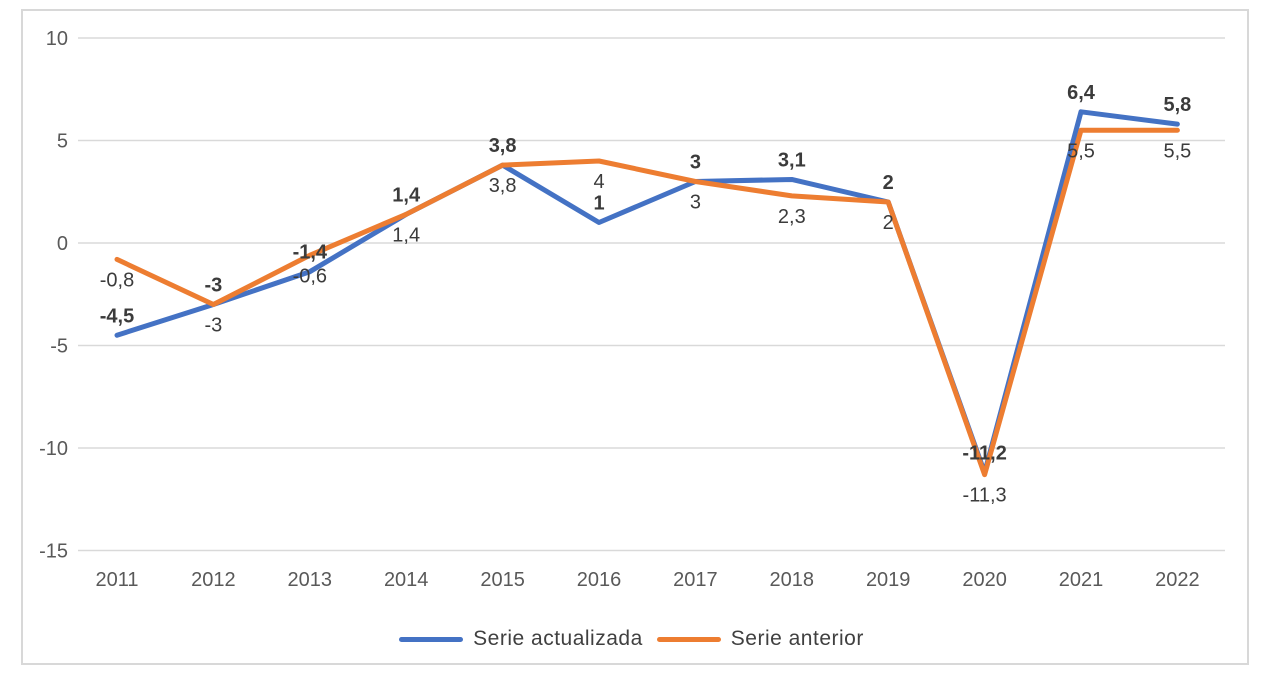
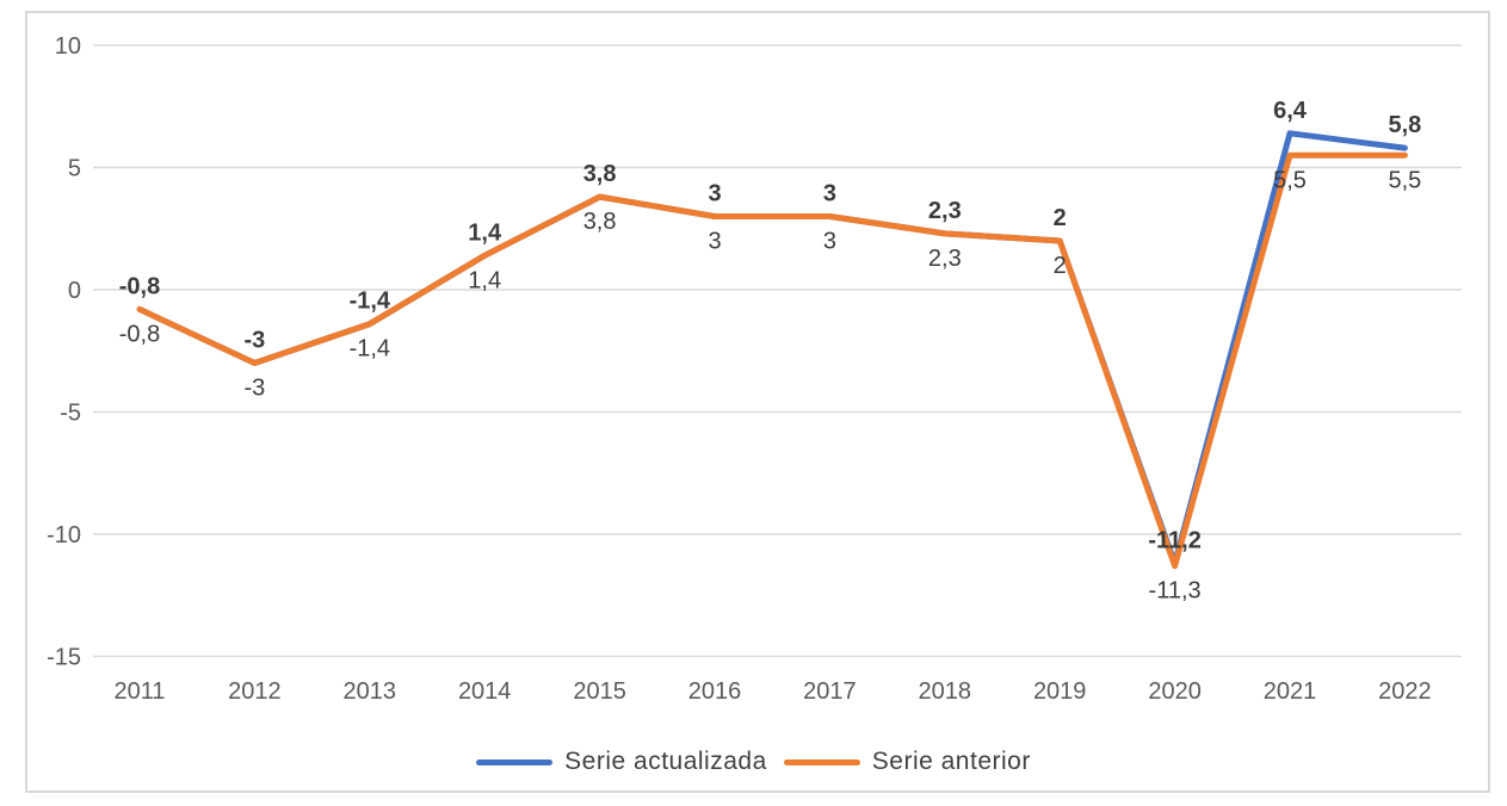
Serie actualizada/2011: -4,5 -> -0,8
Serie anterior/2013: -0,6 -> -1,4
Serie actualizada/2016: 1 -> 3
Serie anterior/2016: 4 -> 3
Serie actualizada/2018: 3,1 -> 2,3
